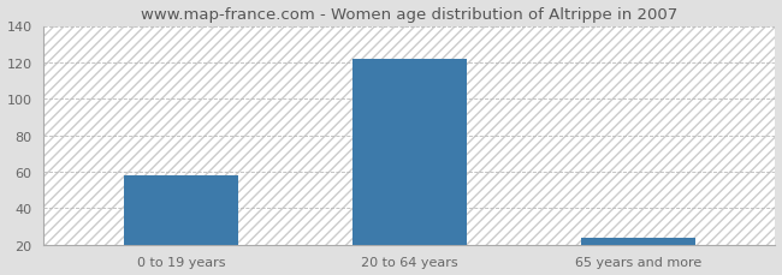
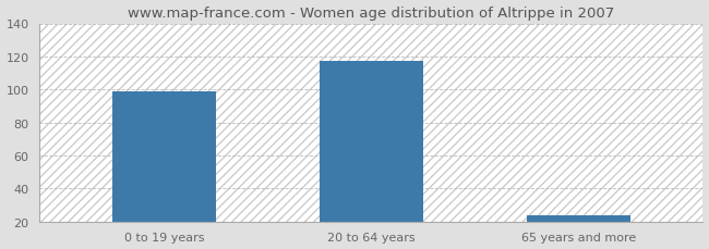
0 to 19 years: 58 -> 99
20 to 64 years: 122 -> 117
